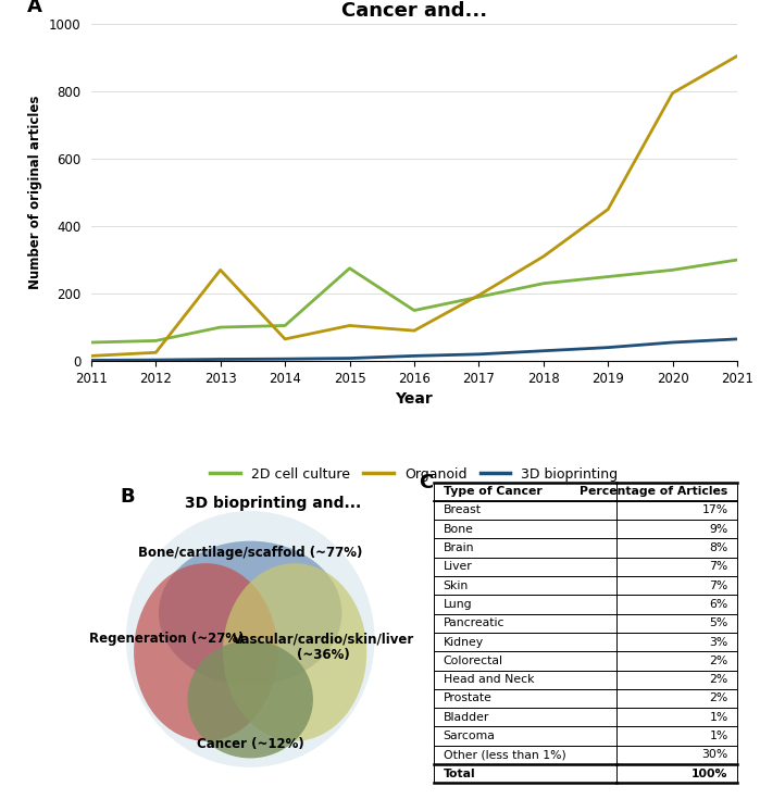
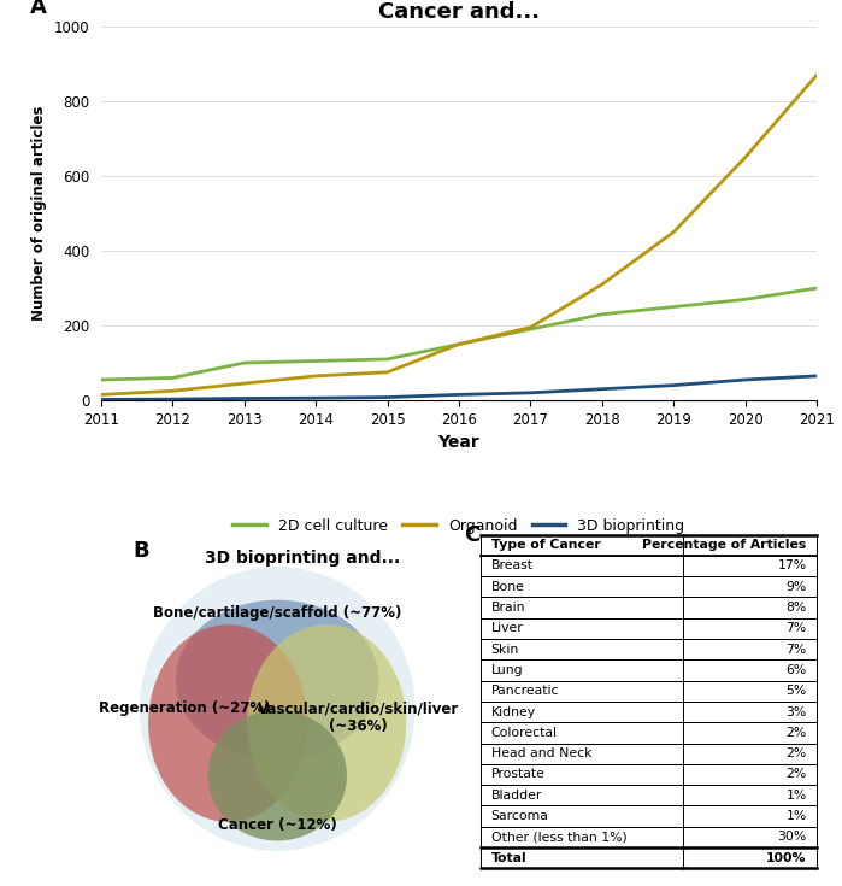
Organoid/2013: 270 -> 45
2D cell culture/2015: 275 -> 110
Organoid/2015: 105 -> 75
Organoid/2016: 90 -> 150
Organoid/2020: 795 -> 650
Organoid/2021: 905 -> 870
